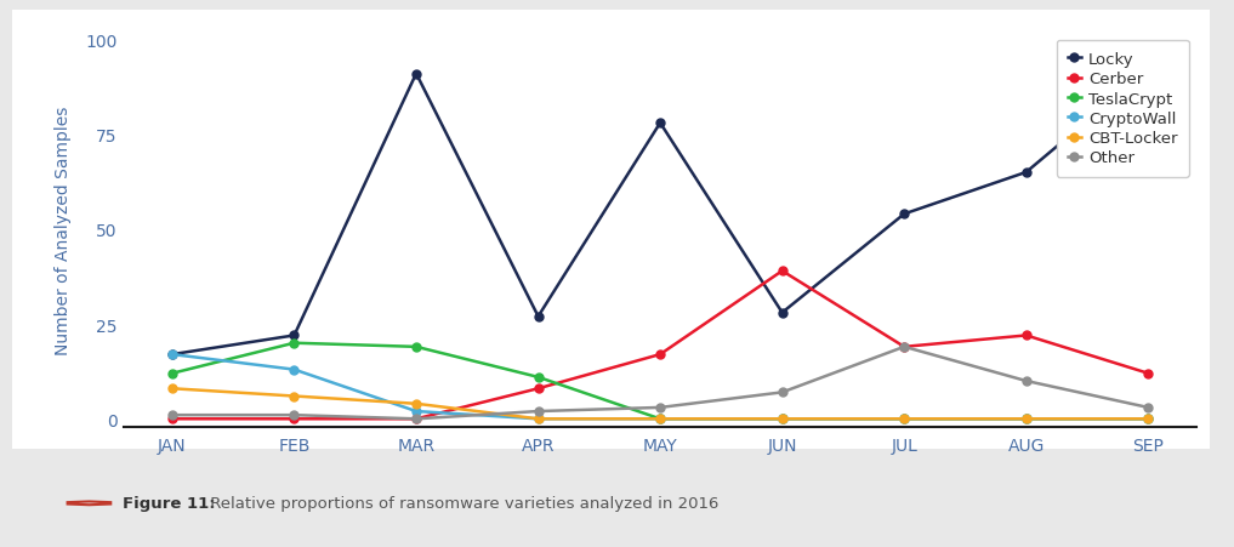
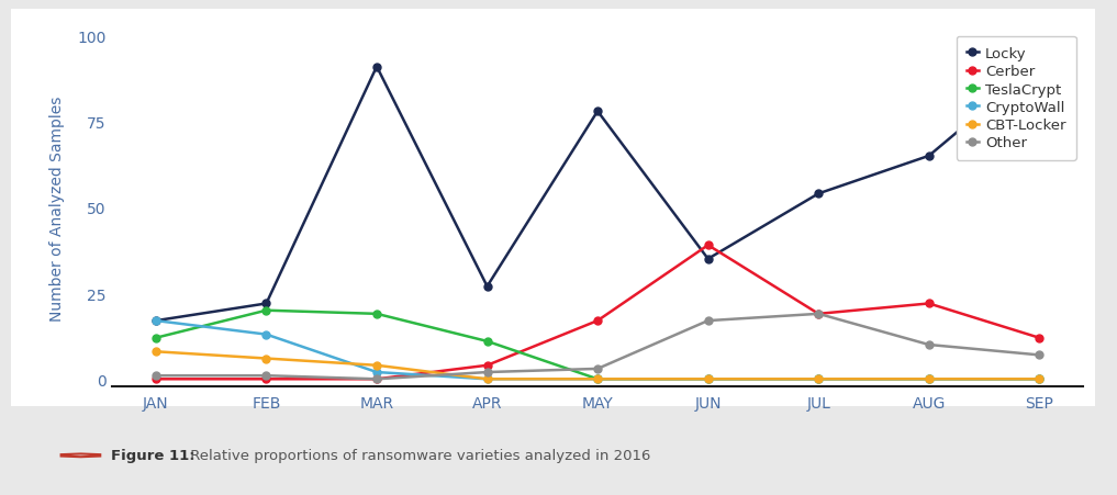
Cerber/APR: 8 -> 4
Locky/JUN: 28 -> 35
Other/JUN: 7 -> 17
Other/SEP: 3 -> 7
